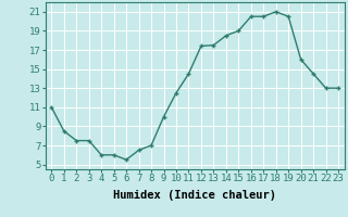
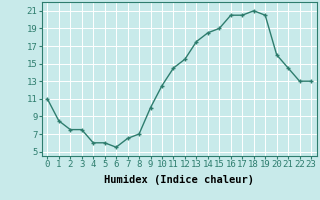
12: 17.4 -> 15.5
